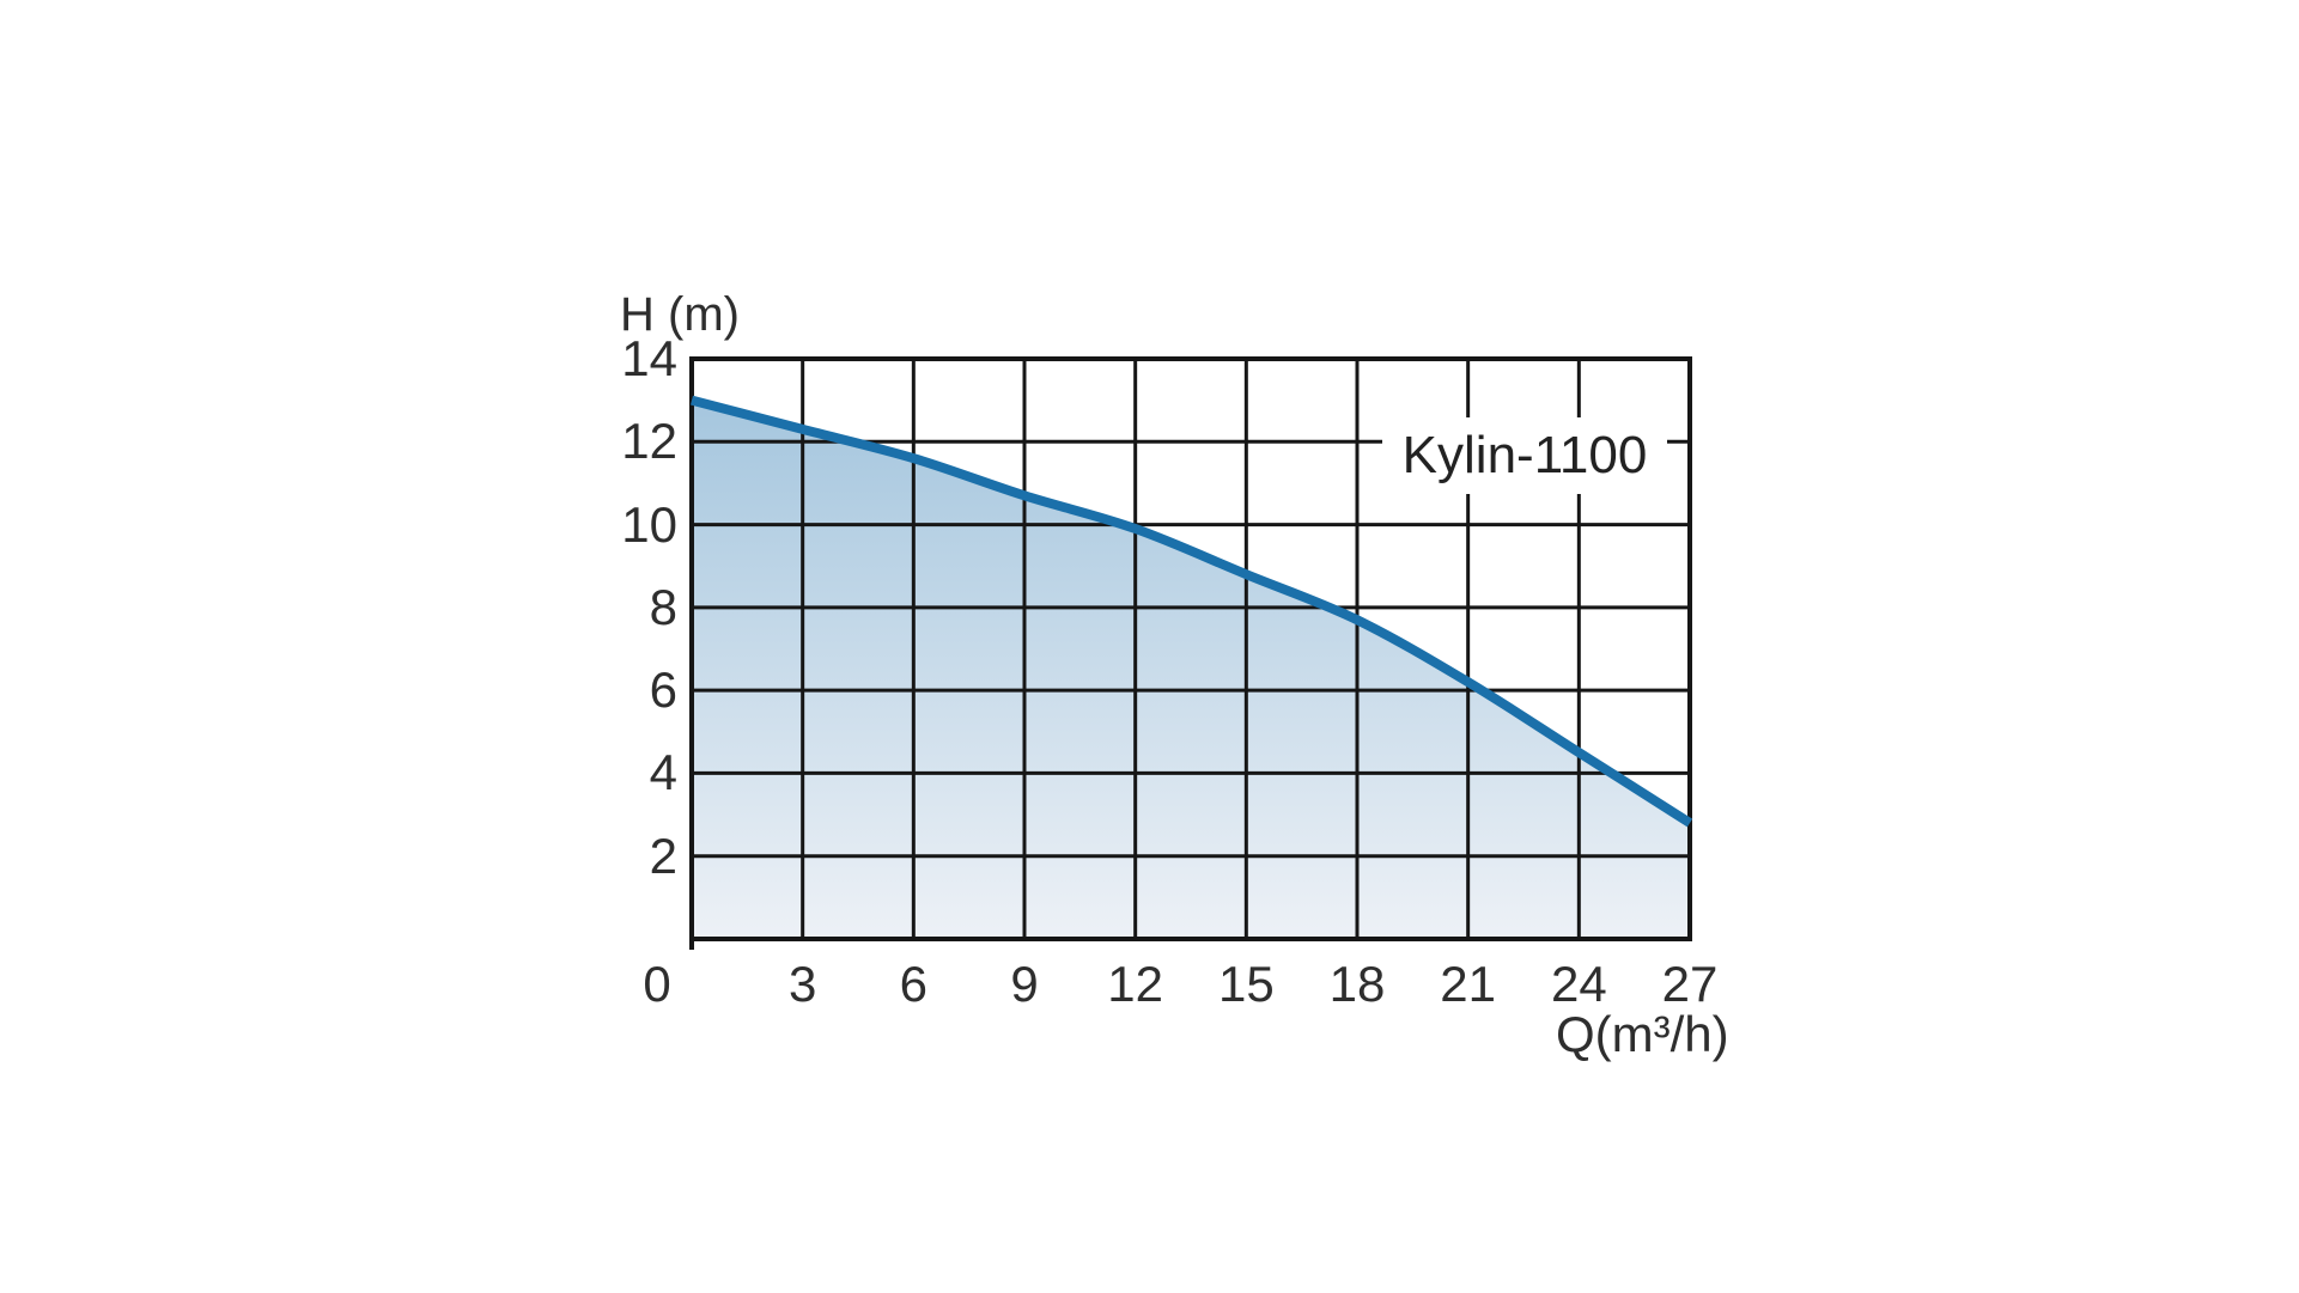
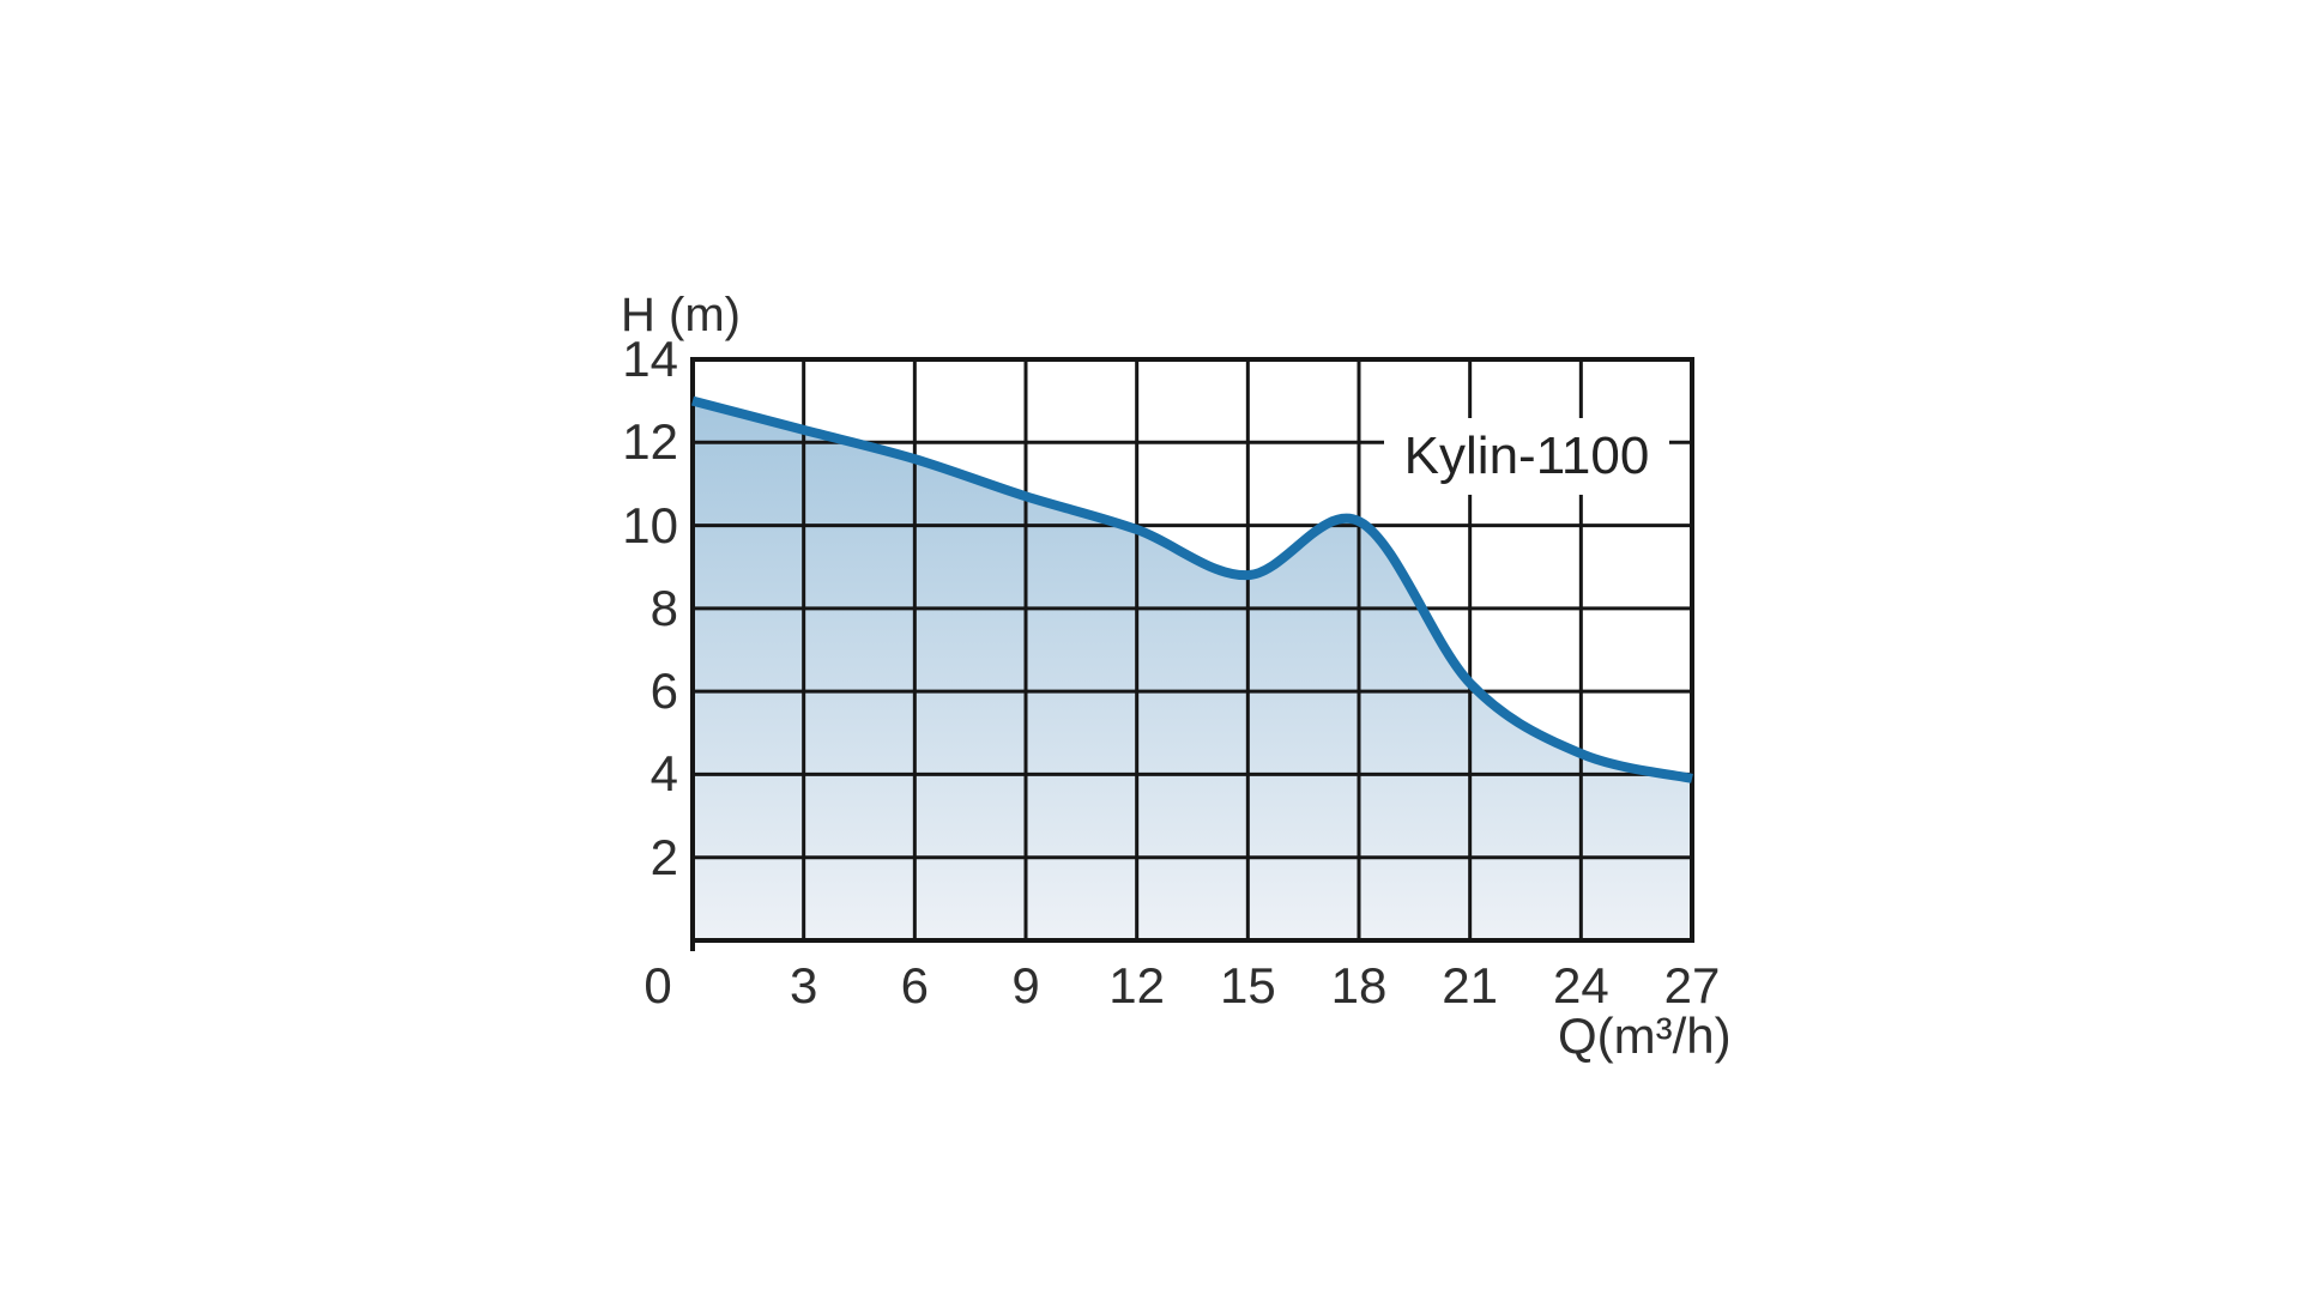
18: 7.7 -> 10.1
27: 2.8 -> 3.9
